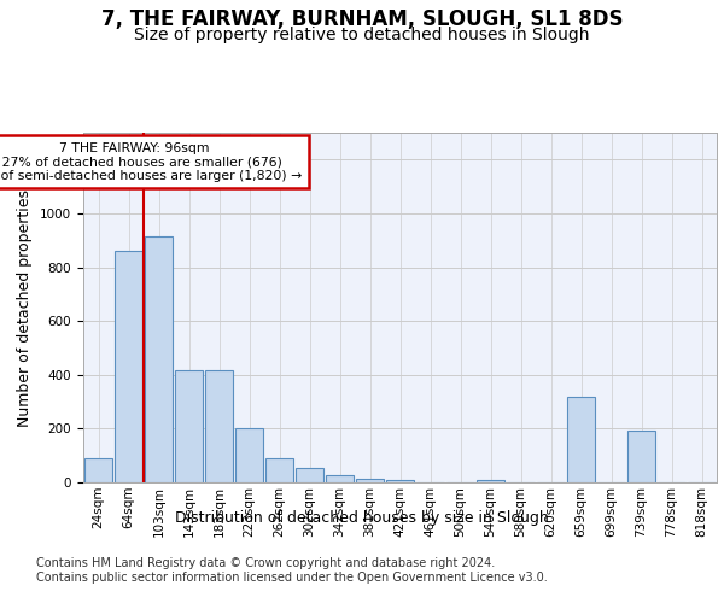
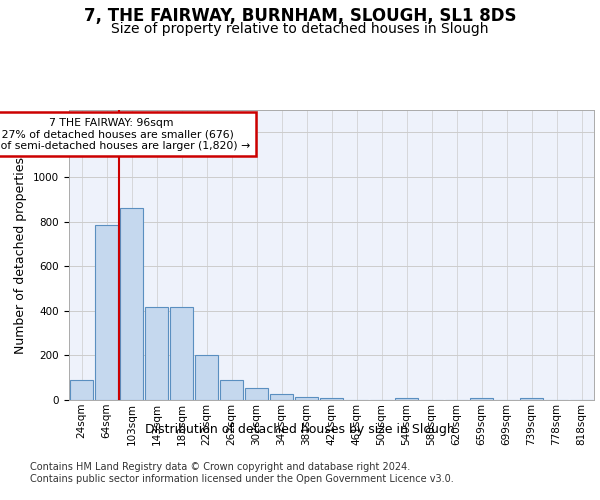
64sqm: 860 -> 785
103sqm: 915 -> 860
659sqm: 320 -> 10
739sqm: 195 -> 10
